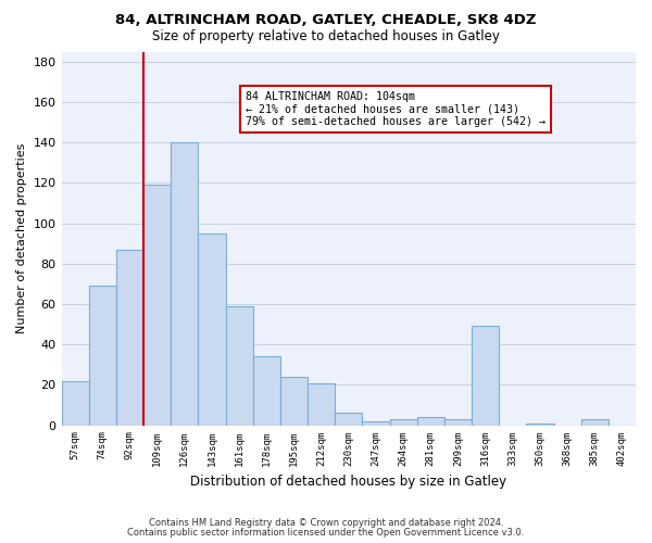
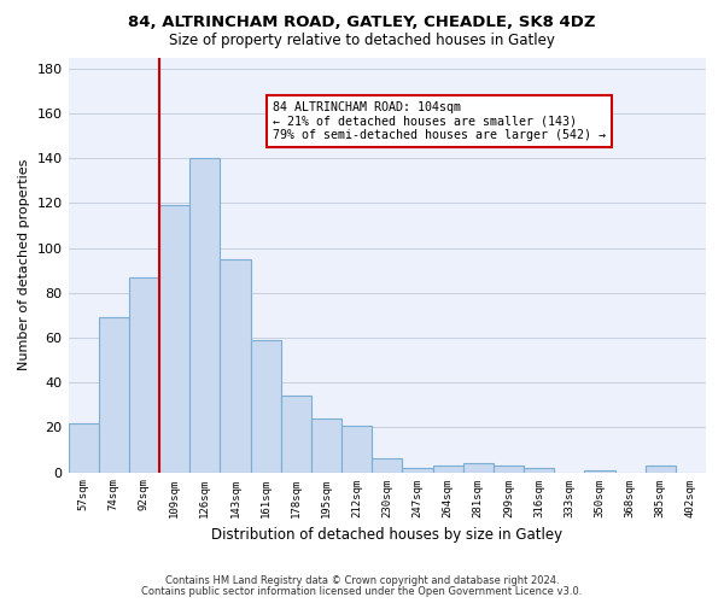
316sqm: 49 -> 2
